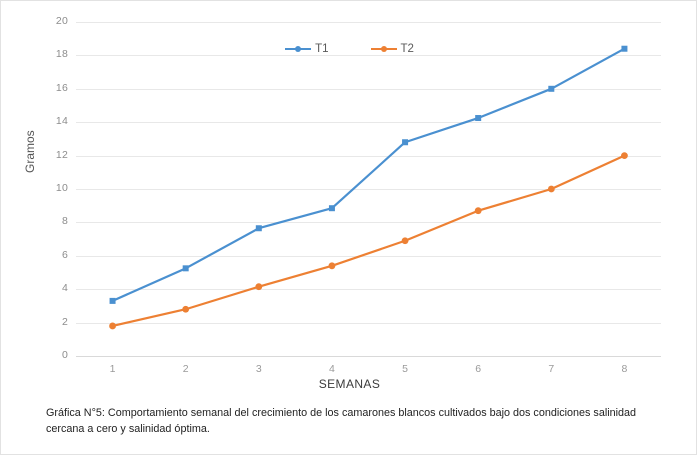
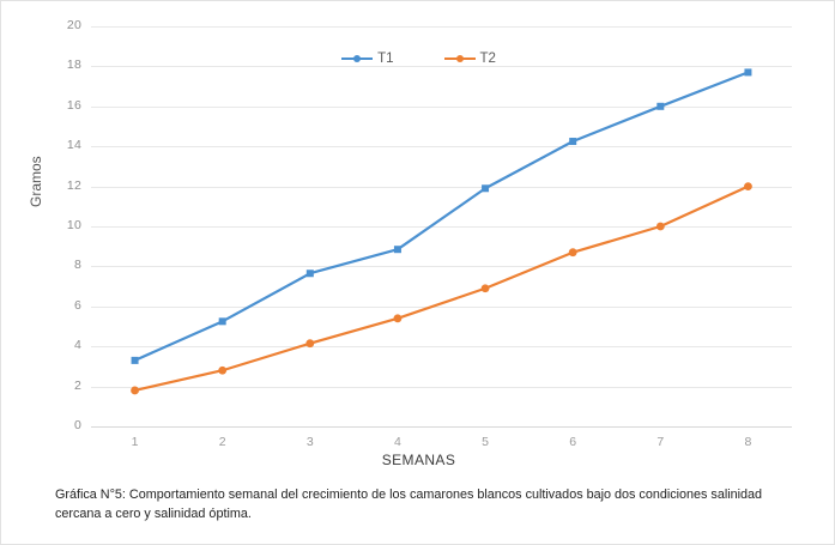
T1/5: 12.8 -> 11.9
T1/8: 18.4 -> 17.7
